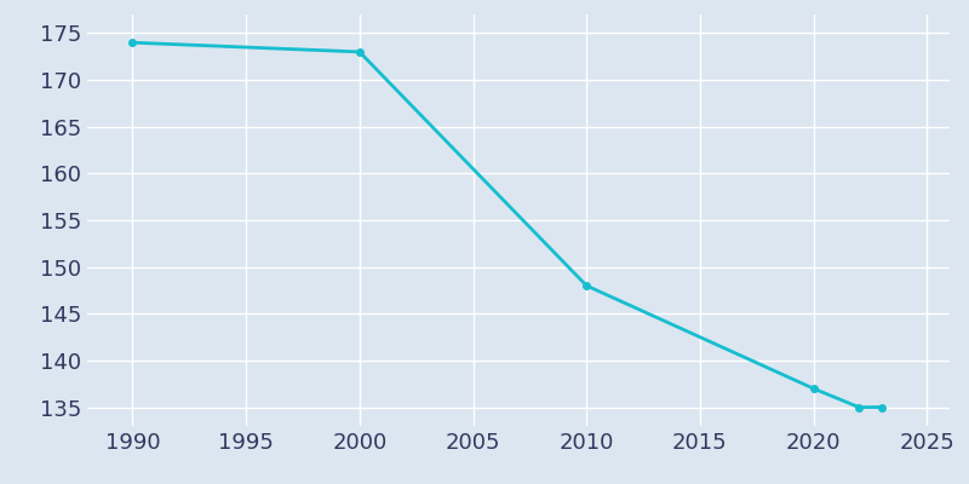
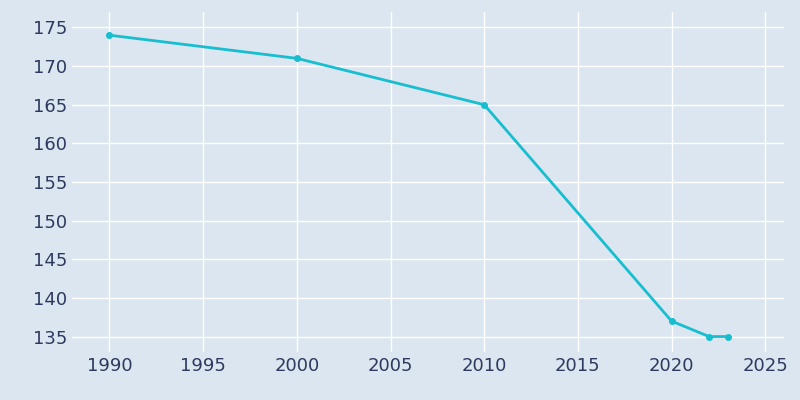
2000: 173 -> 171
2010: 148 -> 165
